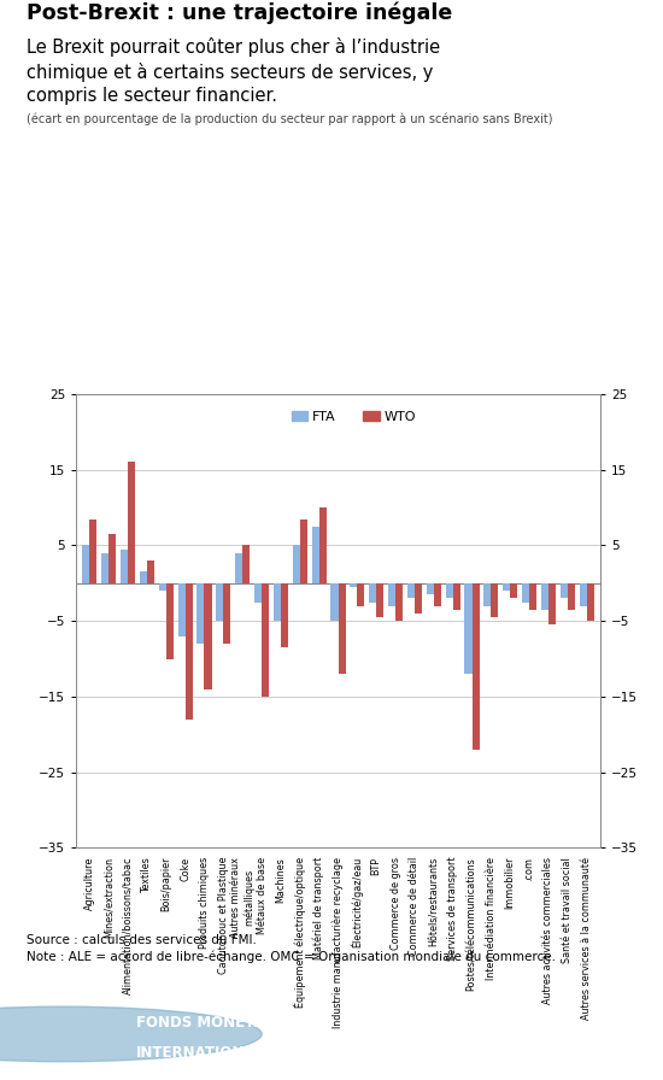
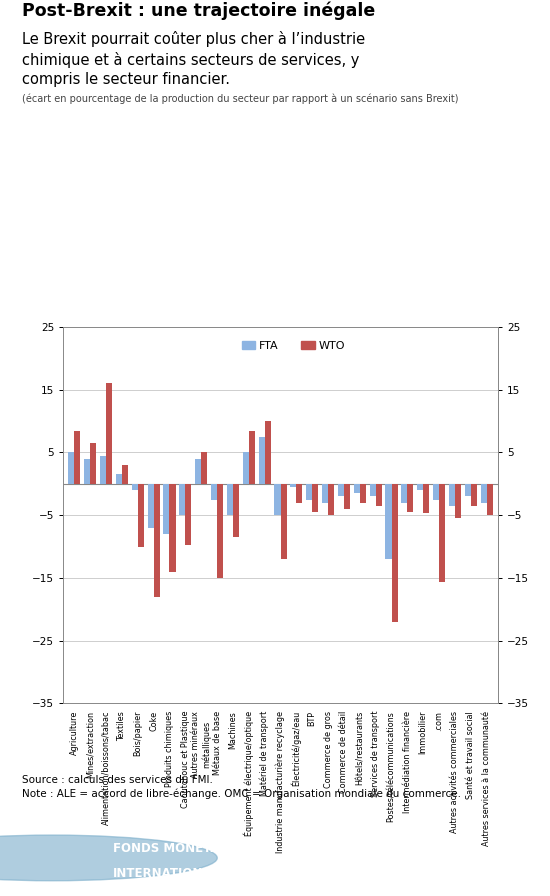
WTO/Caoutchouc et Plastique: -8.0 -> -9.8
WTO/Immobilier: -2.0 -> -4.6
WTO/.com: -3.5 -> -15.6
